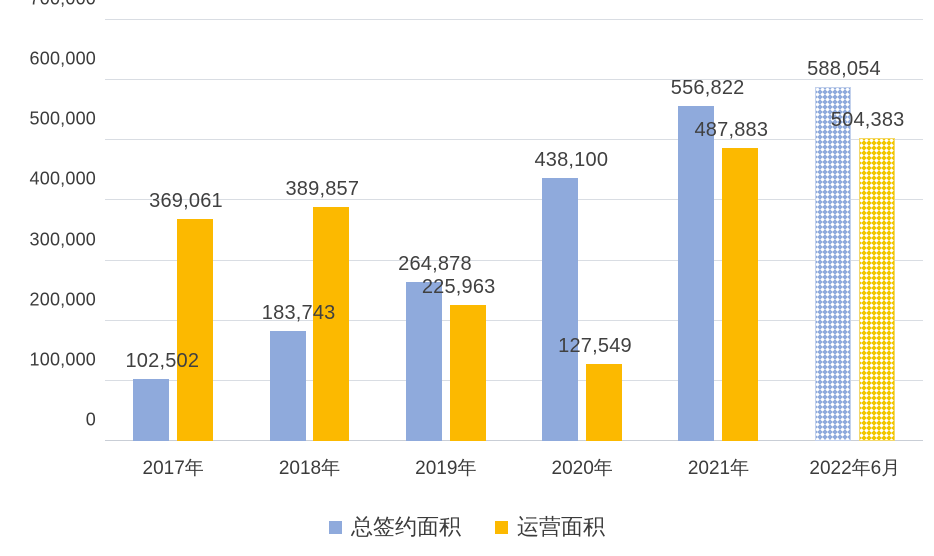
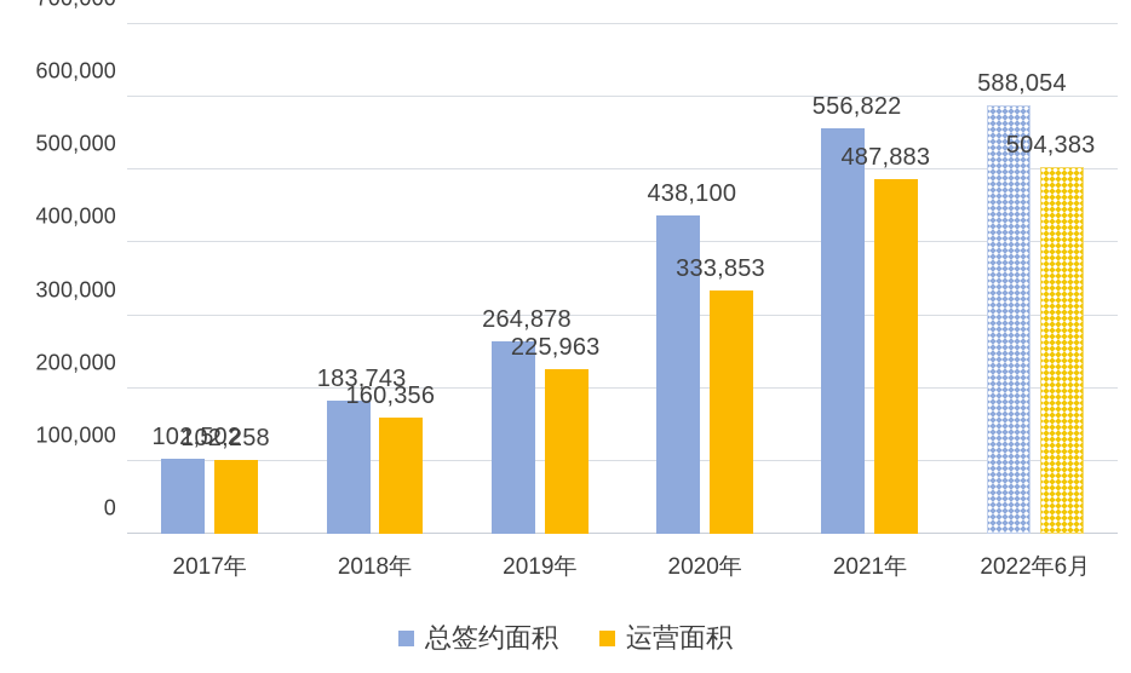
运营面积/2017年: 369,061 -> 102,258
运营面积/2018年: 389,857 -> 160,356
运营面积/2020年: 127,549 -> 333,853
